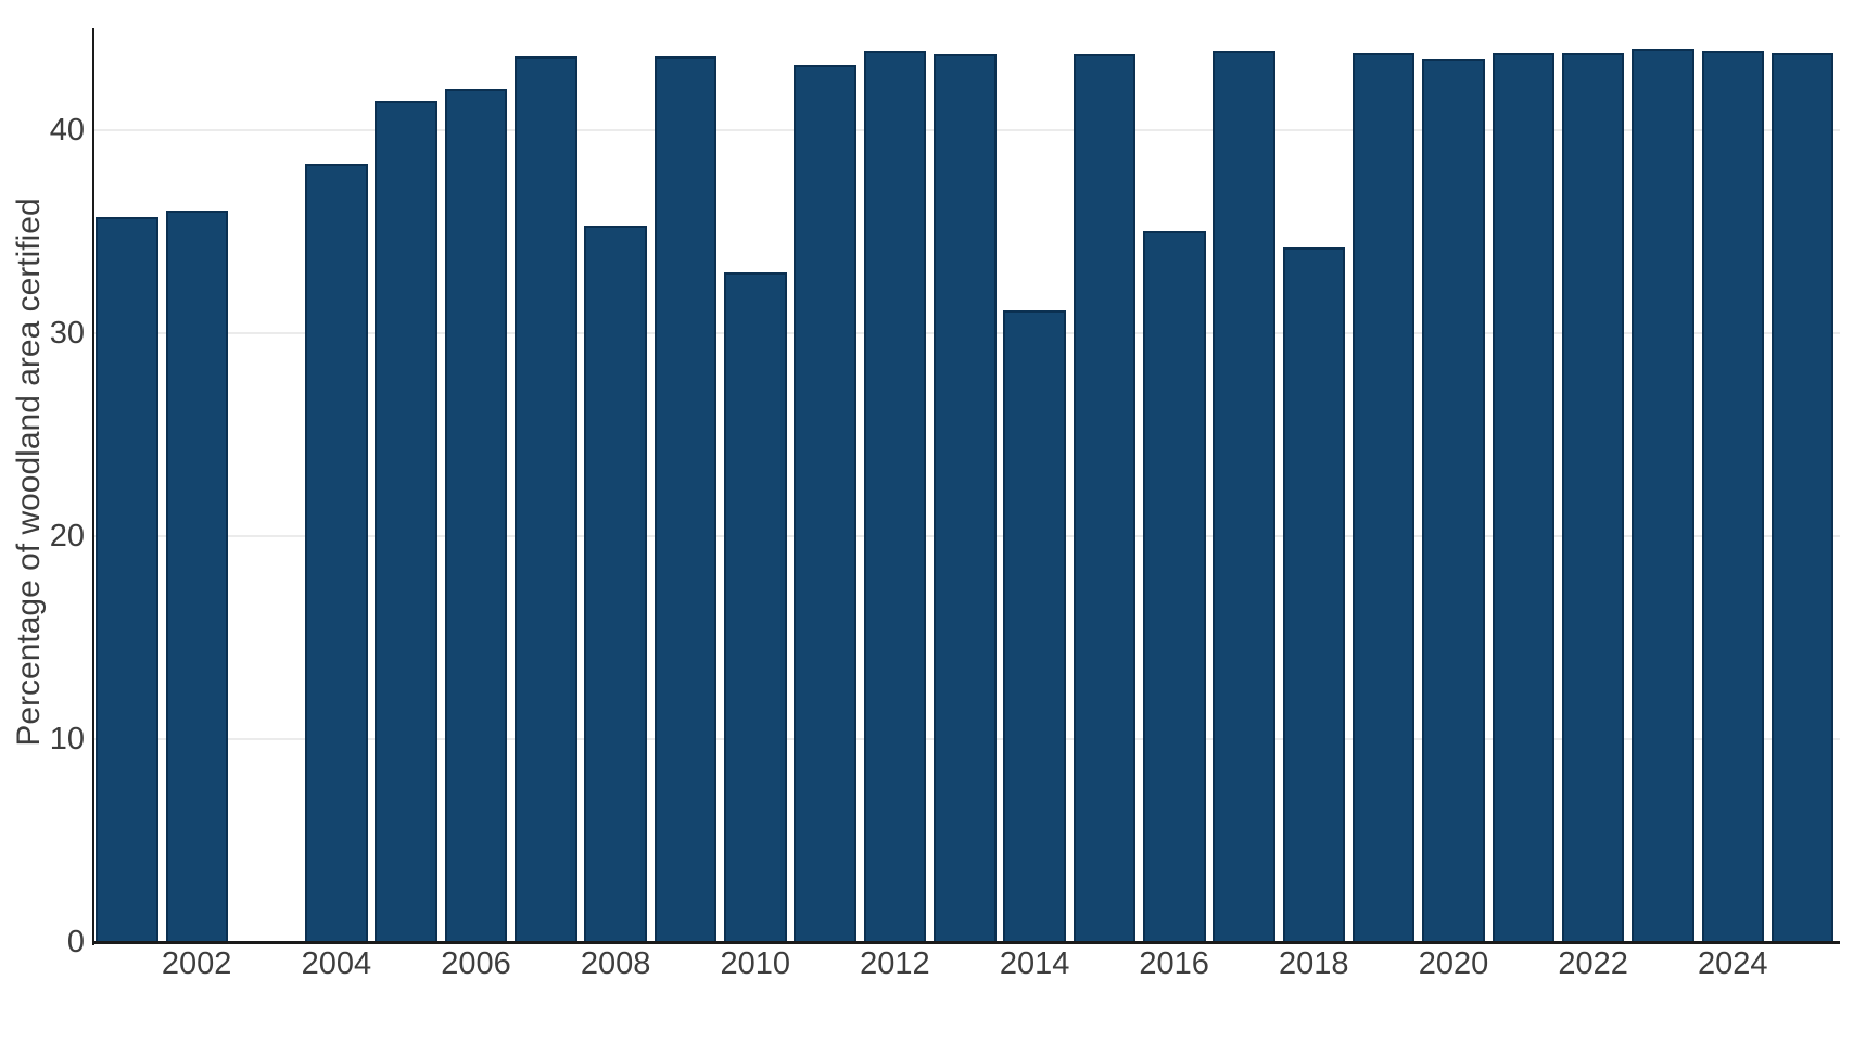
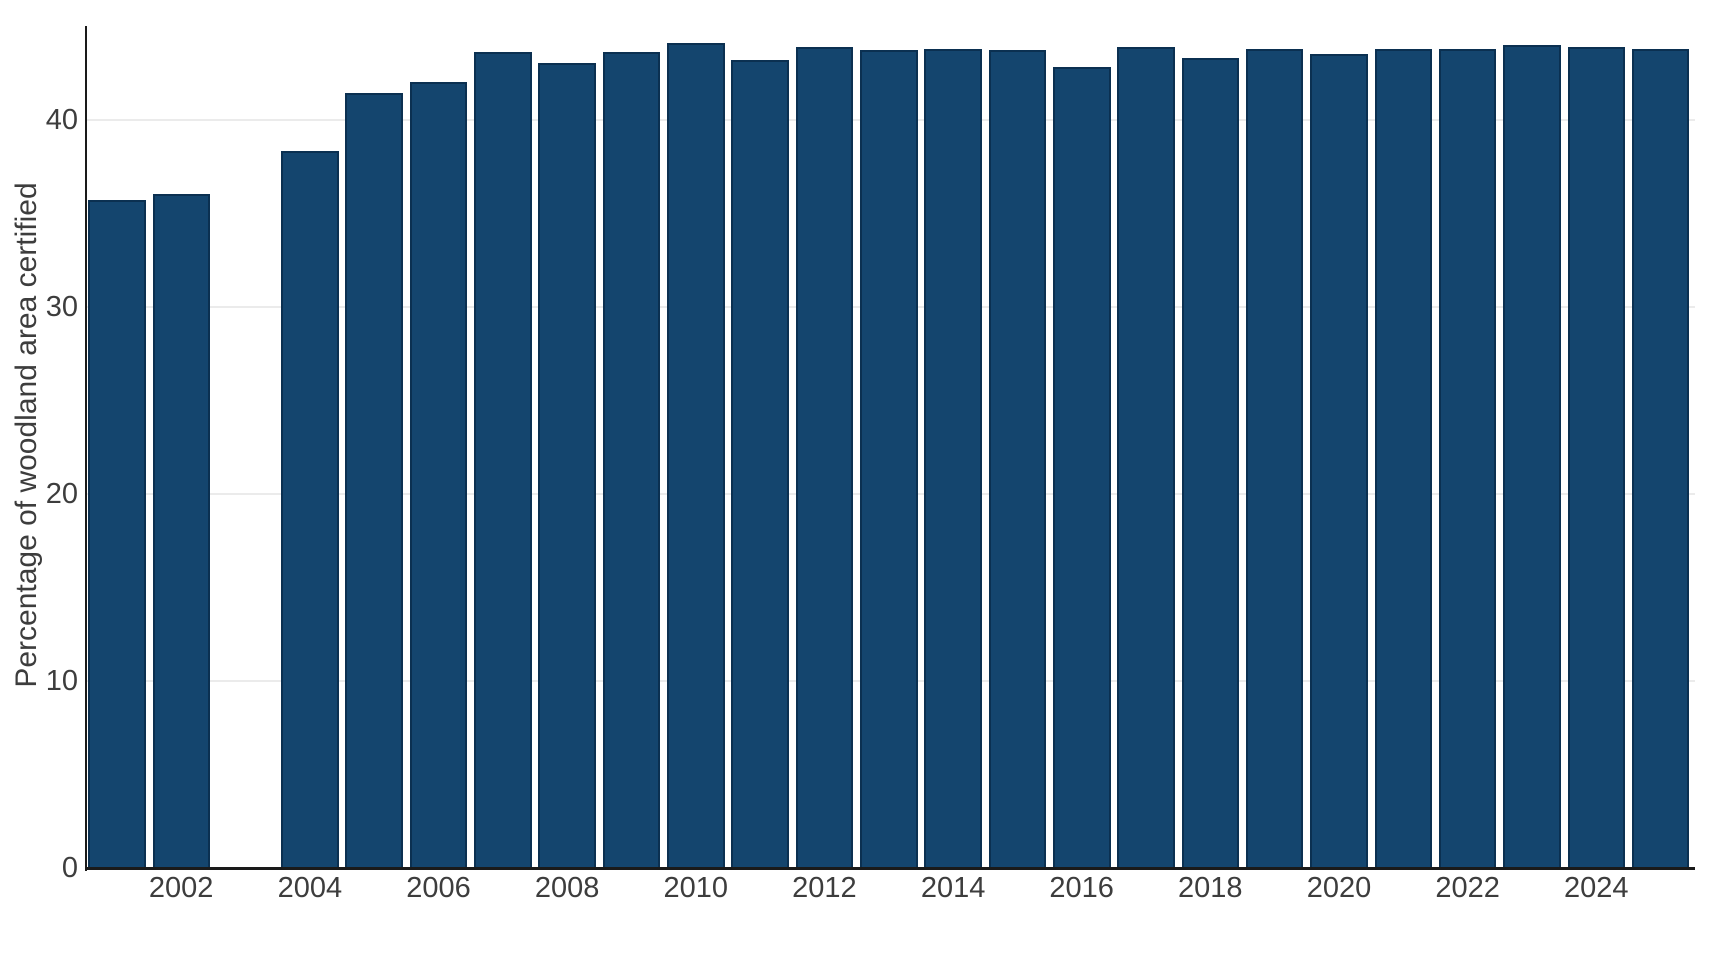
2008: 35.3 -> 43.0
2010: 33.0 -> 44.1
2014: 31.1 -> 43.8
2016: 35.0 -> 42.8
2018: 34.2 -> 43.3
